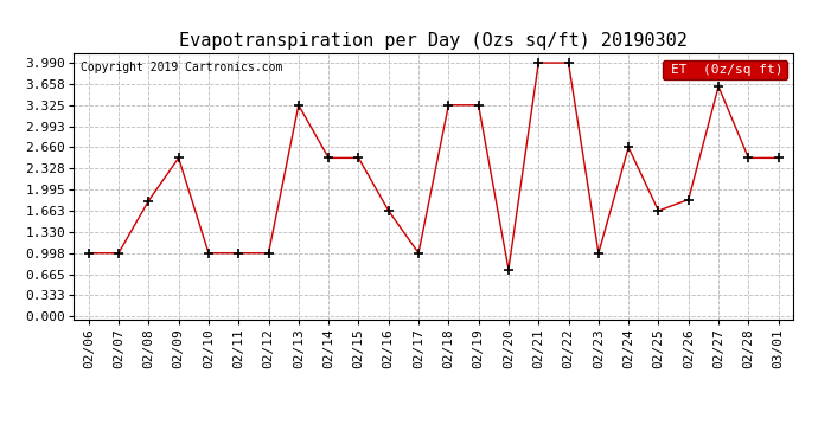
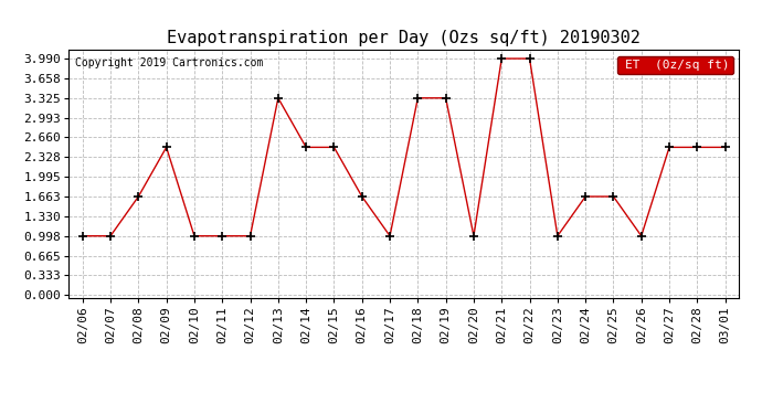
02/08: 1.82 -> 1.66
02/20: 0.74 -> 1.00
02/24: 2.66 -> 1.66
02/26: 1.84 -> 1.00
02/27: 3.62 -> 2.49
